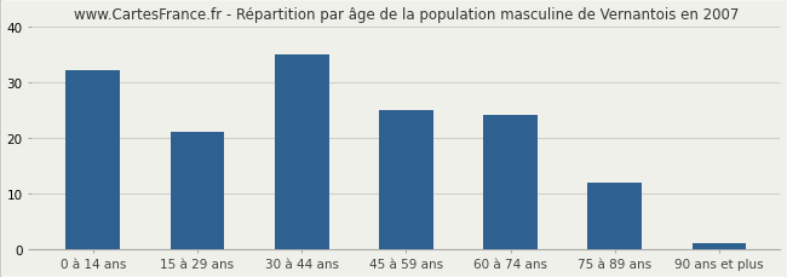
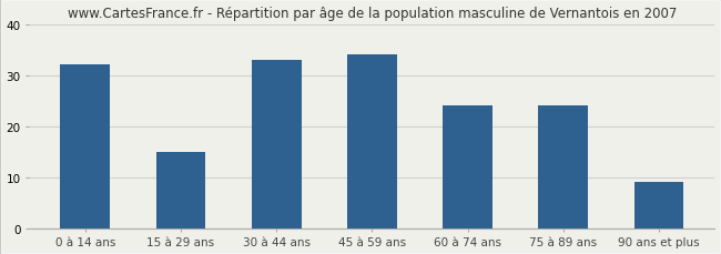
15 à 29 ans: 21 -> 15
30 à 44 ans: 35 -> 33
45 à 59 ans: 25 -> 34
75 à 89 ans: 12 -> 24
90 ans et plus: 1 -> 9
